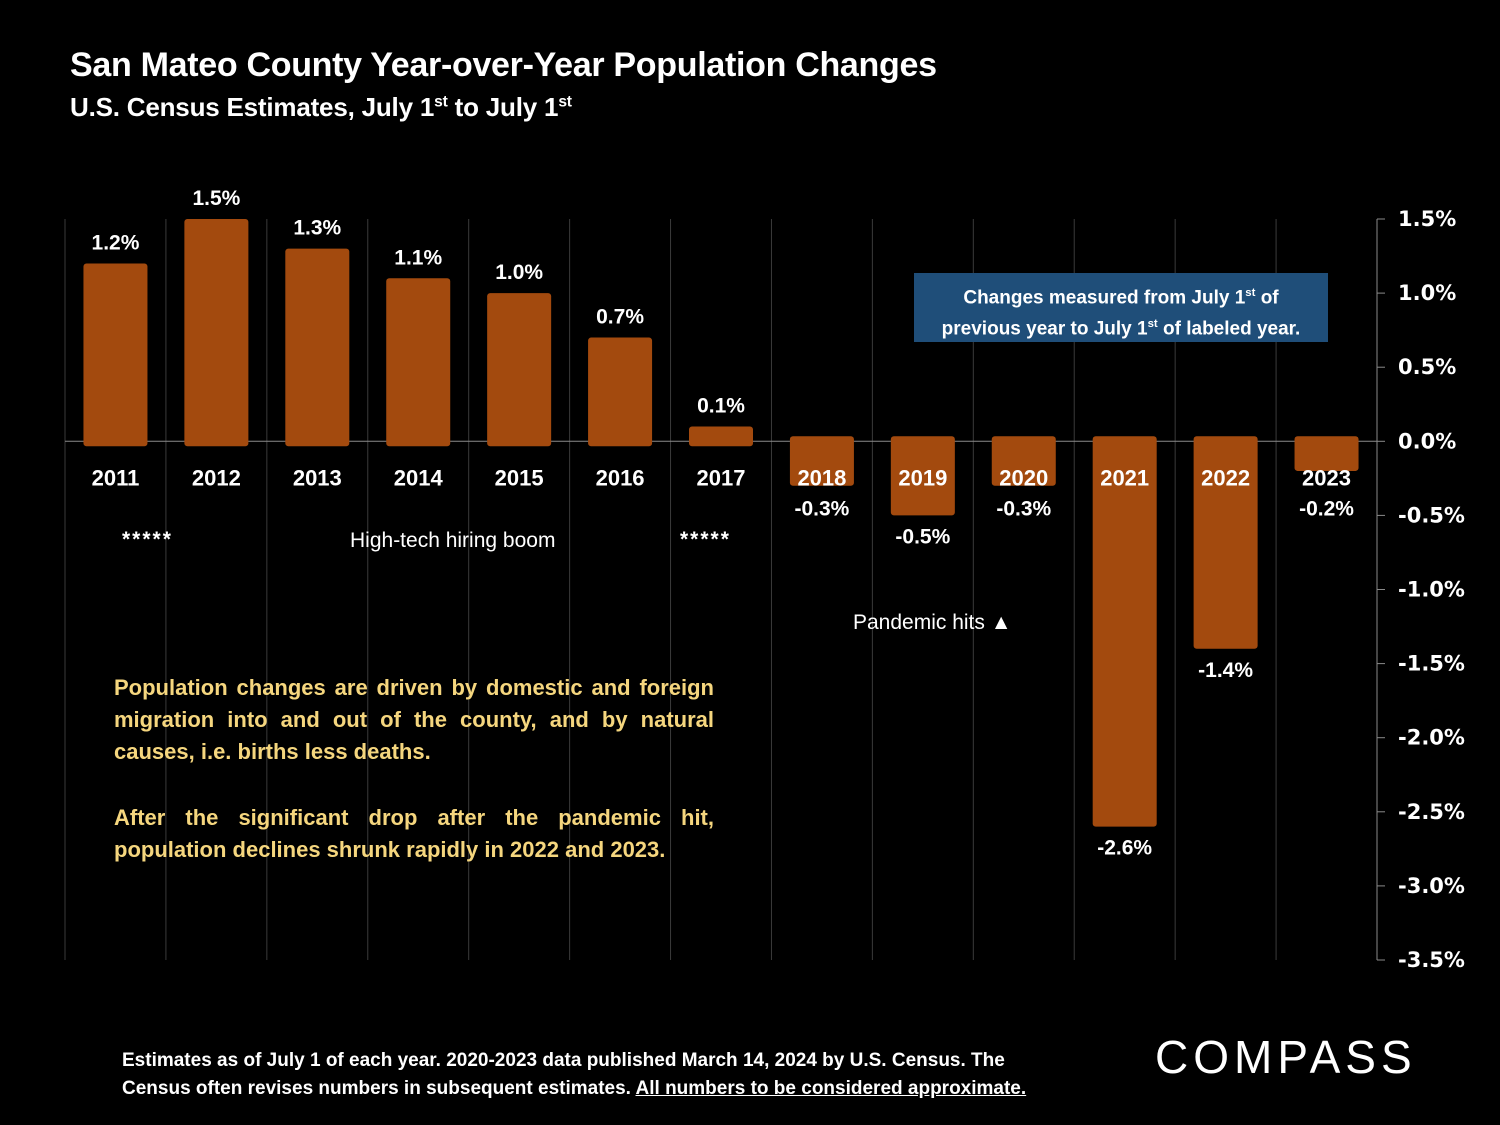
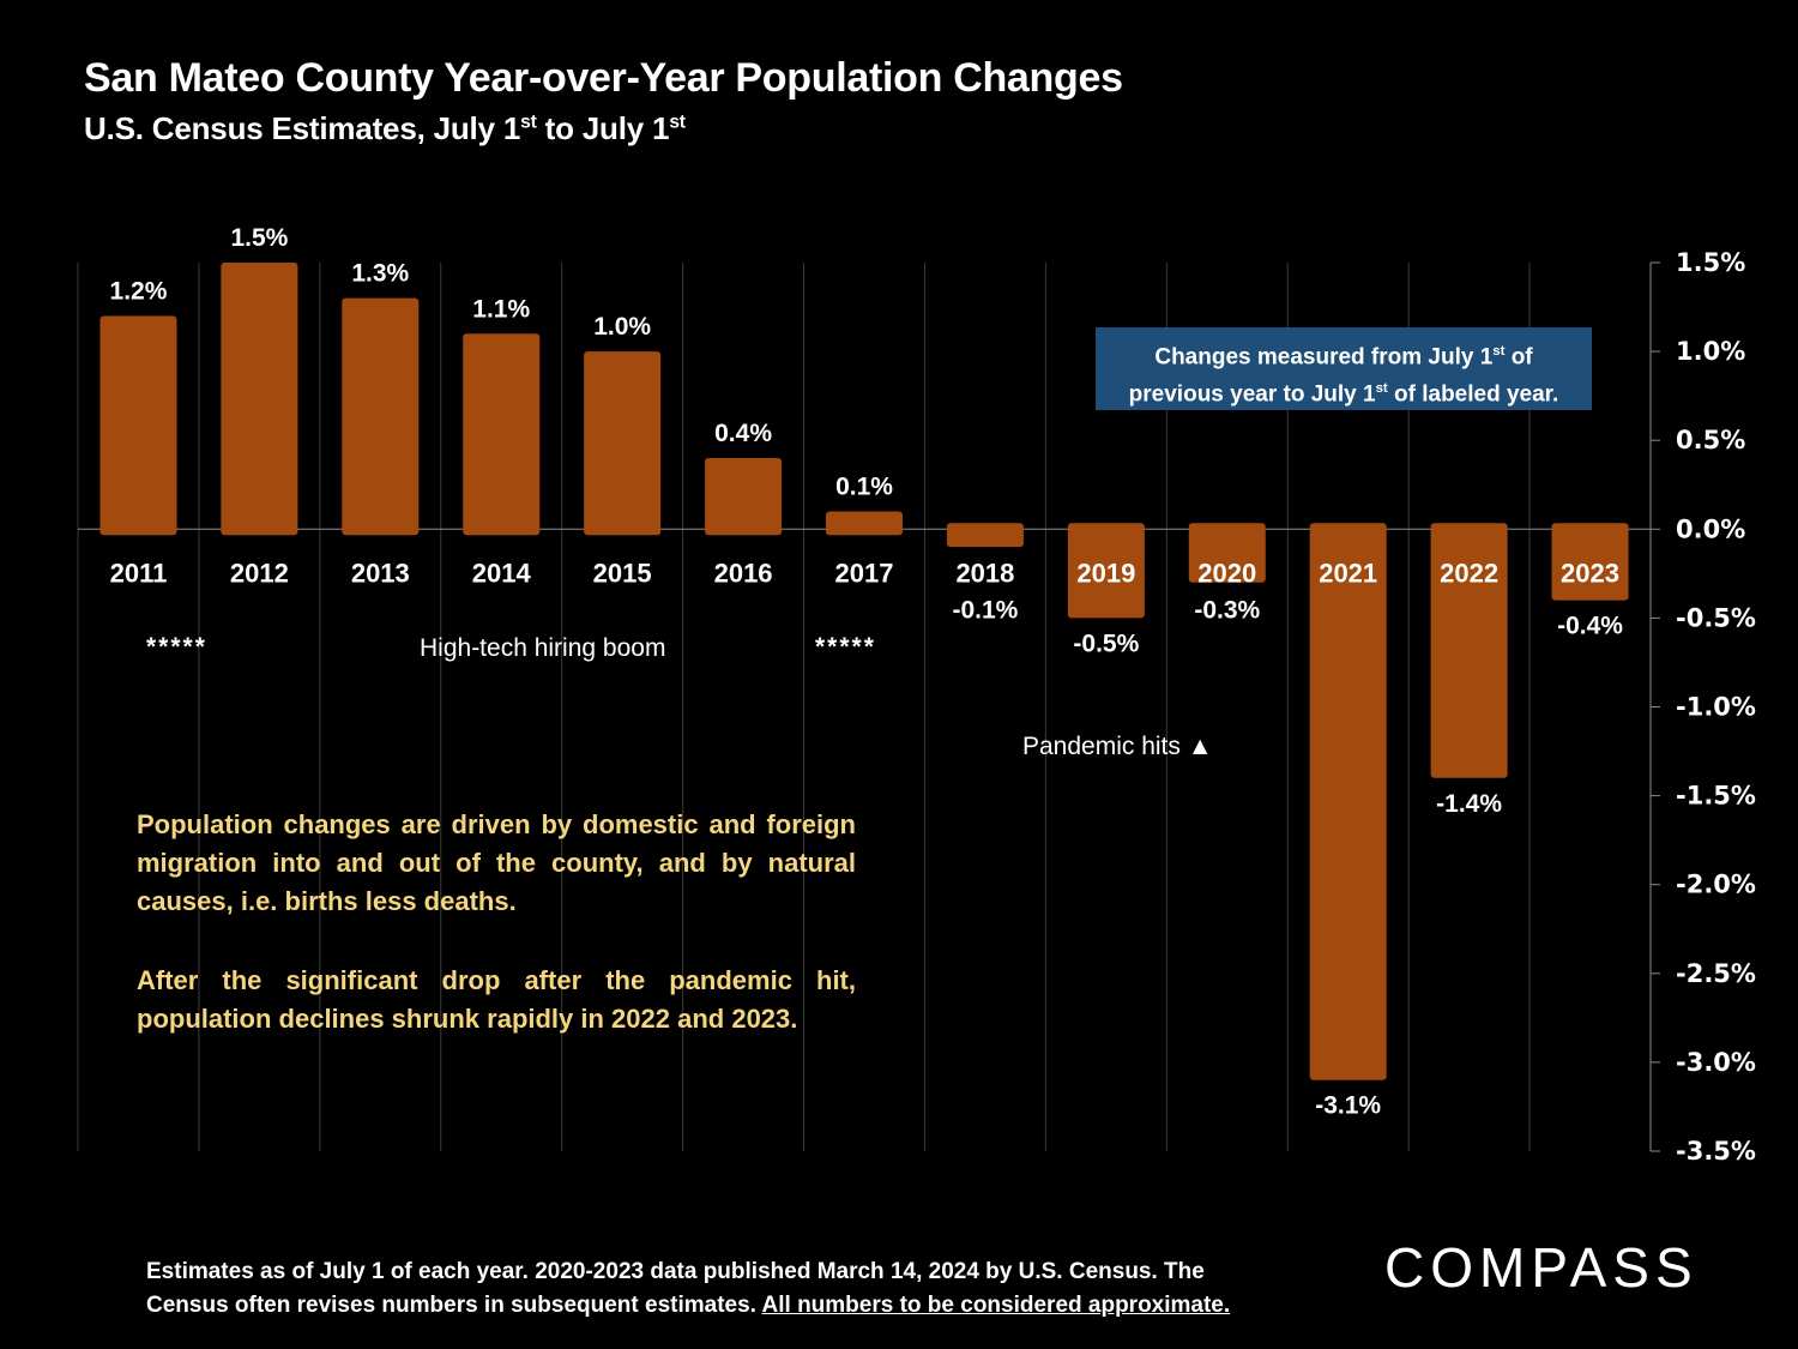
2016: 0.7% -> 0.4%
2018: -0.3% -> -0.1%
2021: -2.6% -> -3.1%
2023: -0.2% -> -0.4%
